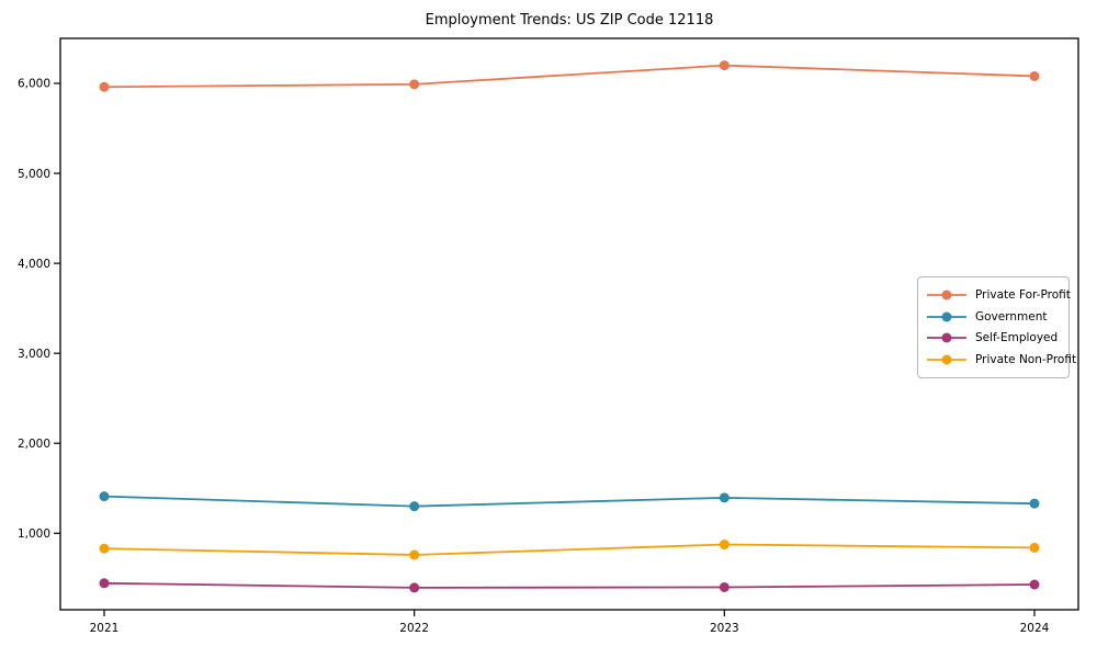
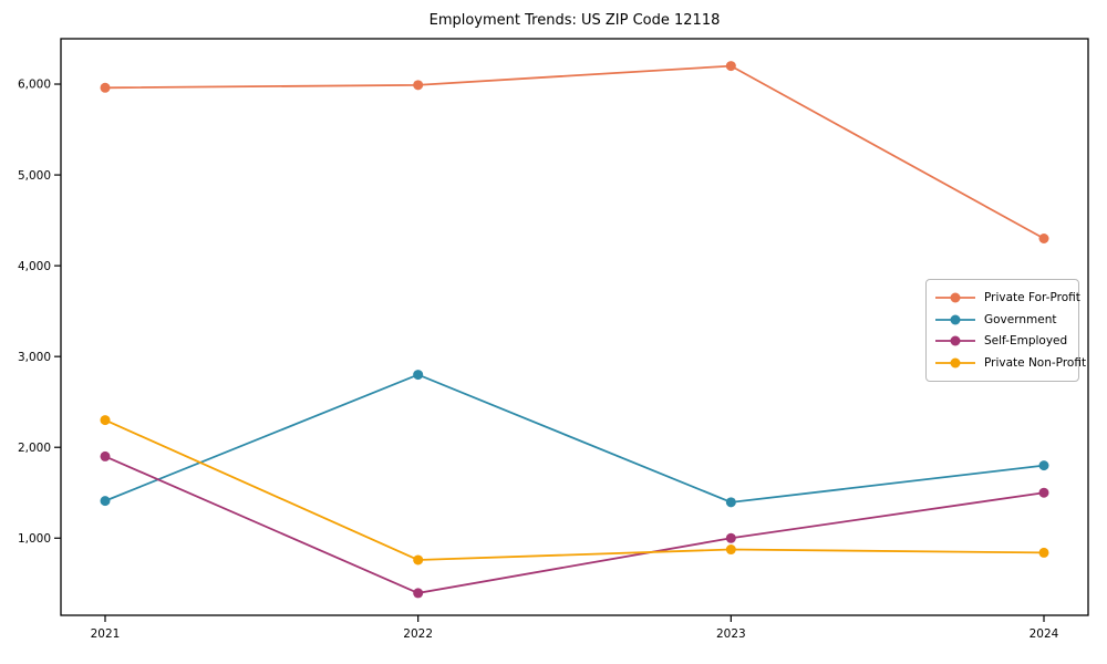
Self-Employed/2021: 400 -> 1900
Private Non-Profit/2021: 800 -> 2300
Government/2022: 1300 -> 2800
Self-Employed/2023: 400 -> 1000
Private For-Profit/2024: 6100 -> 4300
Government/2024: 1300 -> 1800
Self-Employed/2024: 400 -> 1500
